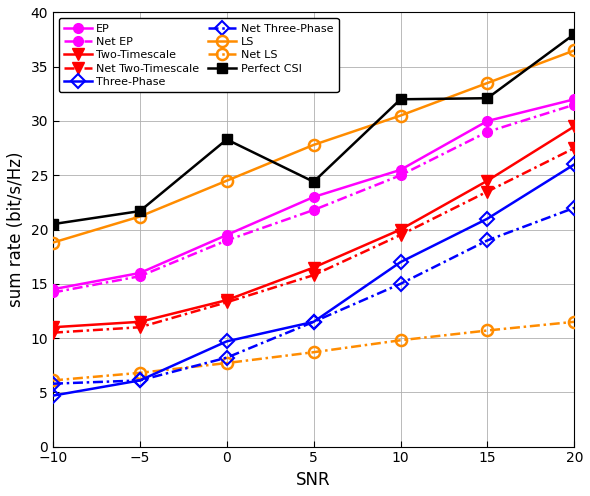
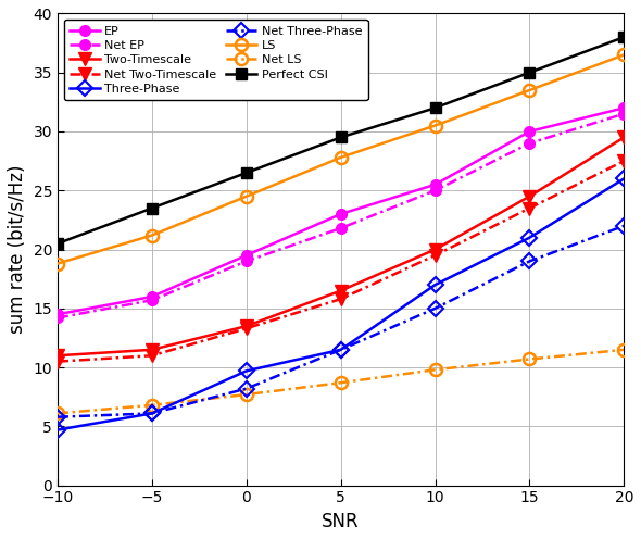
Perfect CSI/−5: 21.7 -> 23.5
Perfect CSI/0: 28.3 -> 26.5
Perfect CSI/5: 24.4 -> 29.5
Perfect CSI/15: 32.1 -> 35.0
